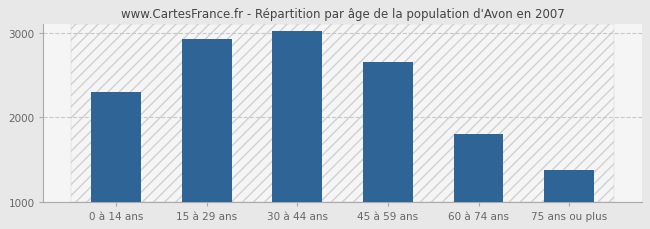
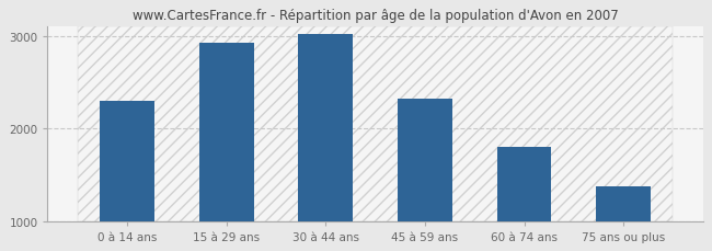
45 à 59 ans: 2650 -> 2320
